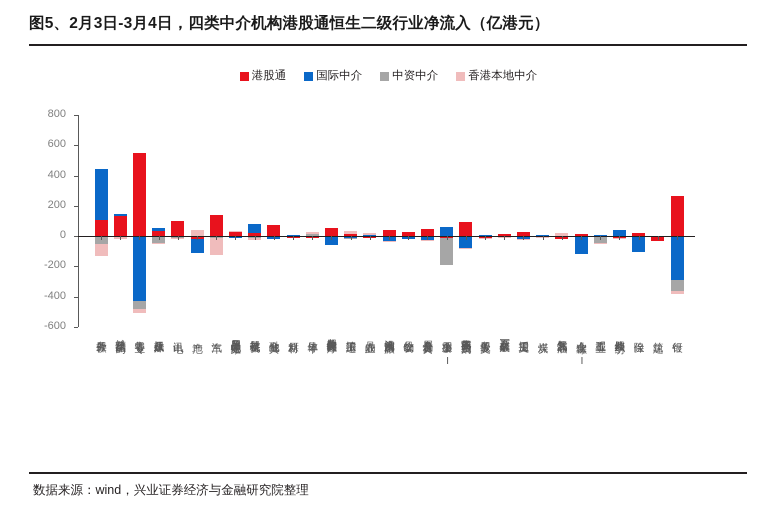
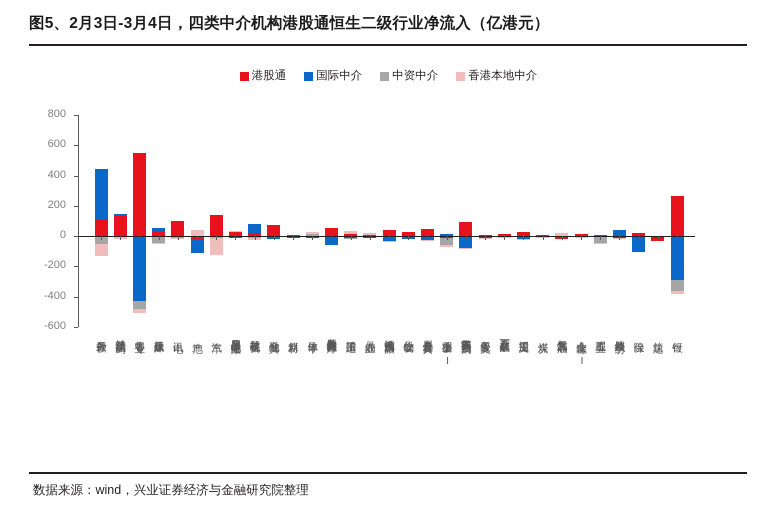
国际中介/公用事业 II: 60 -> 10
中资中介/公用事业 II: -190 -> -60
国际中介/综合企业 II: -120 -> -10
